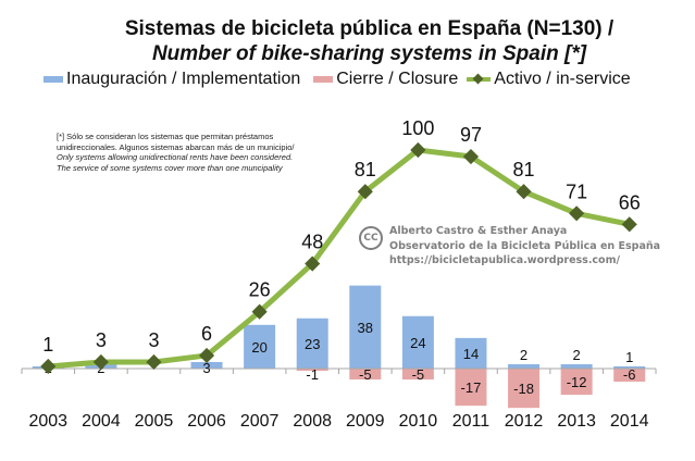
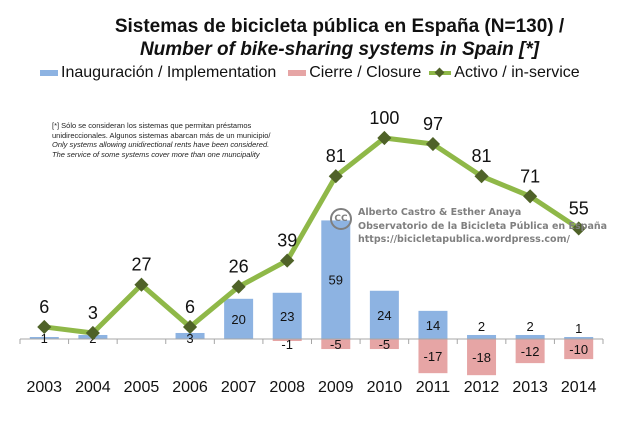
Activo / in-service/2003: 1 -> 6
Activo / in-service/2005: 3 -> 27
Activo / in-service/2008: 48 -> 39
Inauguración / Implementation/2009: 38 -> 59
Cierre / Closure/2014: -6 -> -10
Activo / in-service/2014: 66 -> 55
